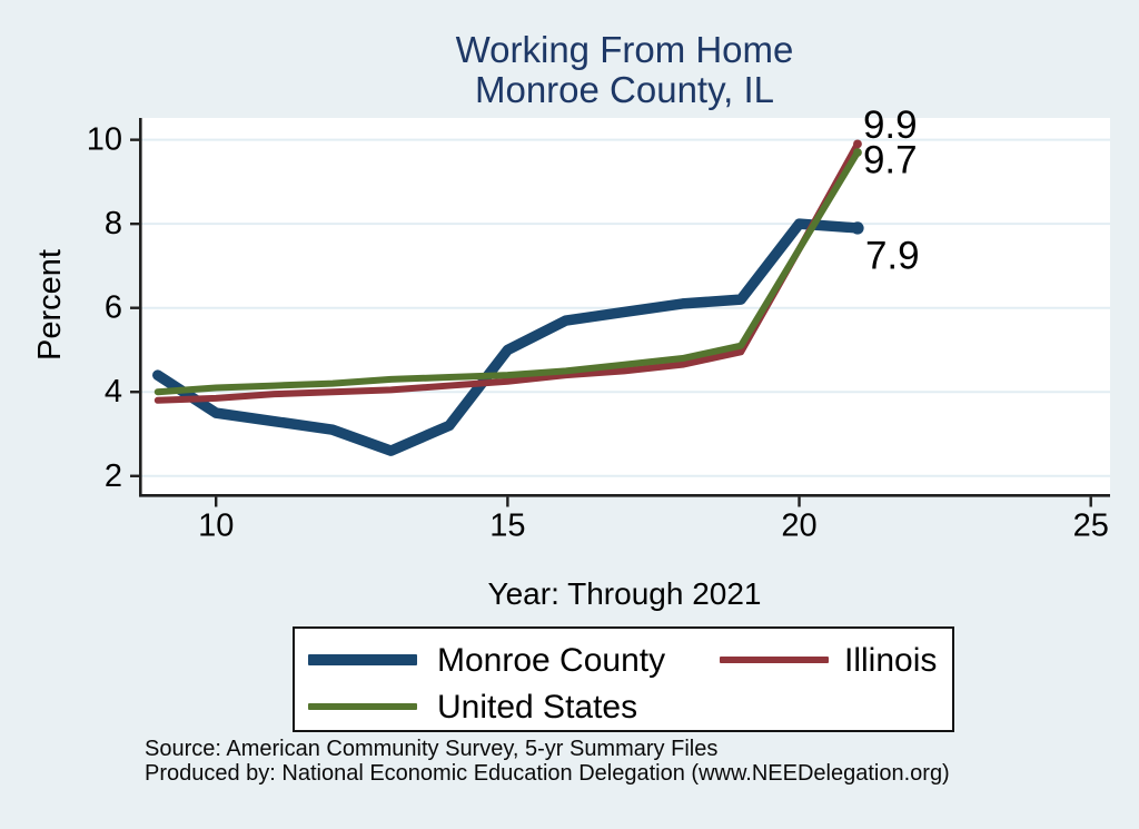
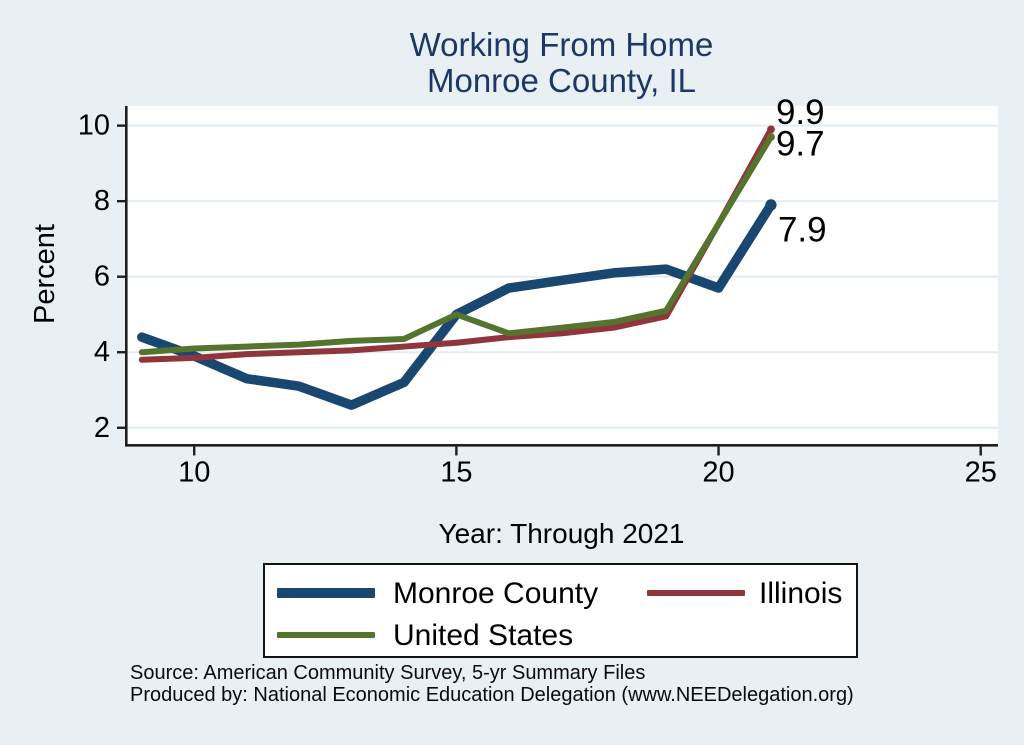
Monroe County/10: 3.5 -> 3.9
United States/15: 4.4 -> 5.0
Monroe County/20: 8.0 -> 5.7
